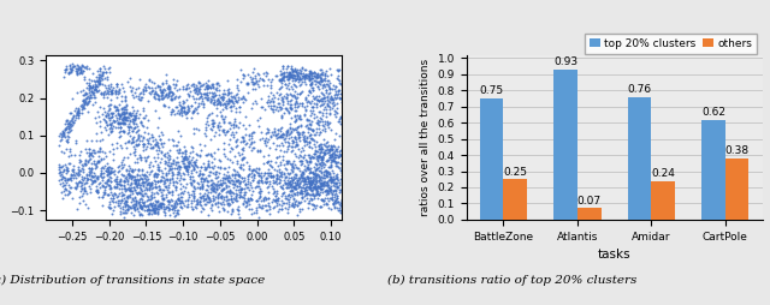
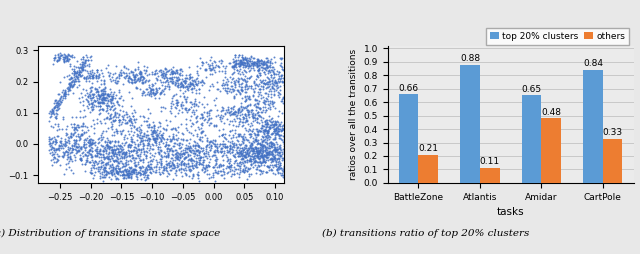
top 20% clusters/BattleZone: 0.75 -> 0.66
others/BattleZone: 0.25 -> 0.21
top 20% clusters/Atlantis: 0.93 -> 0.88
others/Atlantis: 0.07 -> 0.11
top 20% clusters/Amidar: 0.76 -> 0.65
others/Amidar: 0.24 -> 0.48
top 20% clusters/CartPole: 0.62 -> 0.84
others/CartPole: 0.38 -> 0.33
